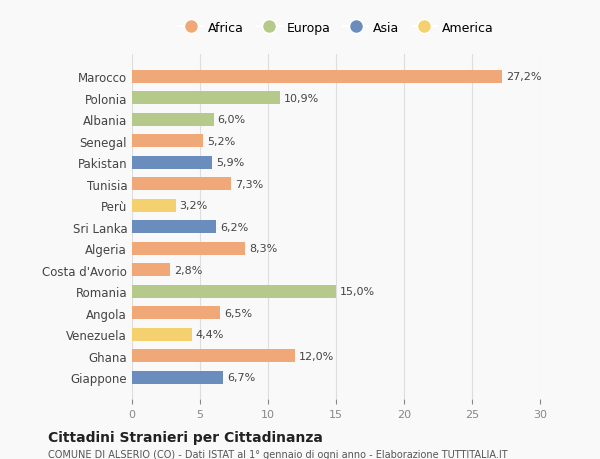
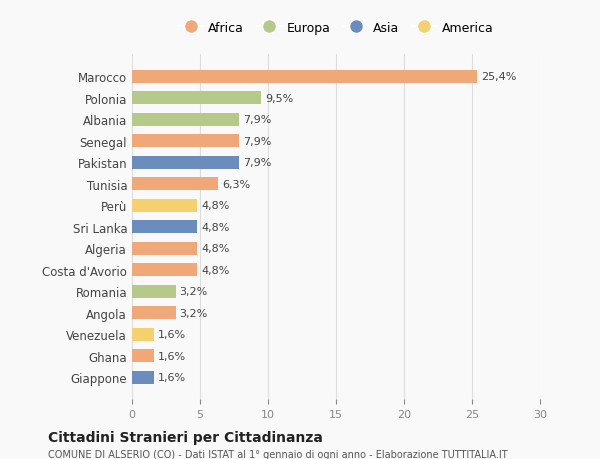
Marocco: 27,2% -> 25,4%
Polonia: 10,9% -> 9,5%
Albania: 6,0% -> 7,9%
Senegal: 5,2% -> 7,9%
Pakistan: 5,9% -> 7,9%
Tunisia: 7,3% -> 6,3%
Perù: 3,2% -> 4,8%
Sri Lanka: 6,2% -> 4,8%
Algeria: 8,3% -> 4,8%
Costa d'Avorio: 2,8% -> 4,8%
Romania: 15,0% -> 3,2%
Angola: 6,5% -> 3,2%
Venezuela: 4,4% -> 1,6%
Ghana: 12,0% -> 1,6%
Giappone: 6,7% -> 1,6%
